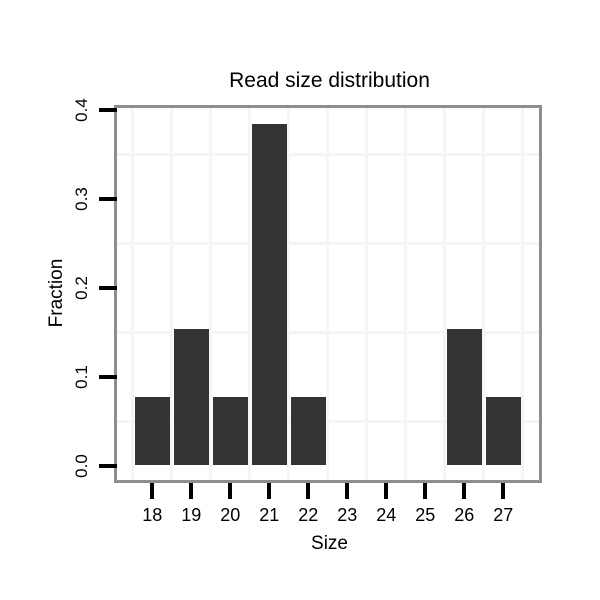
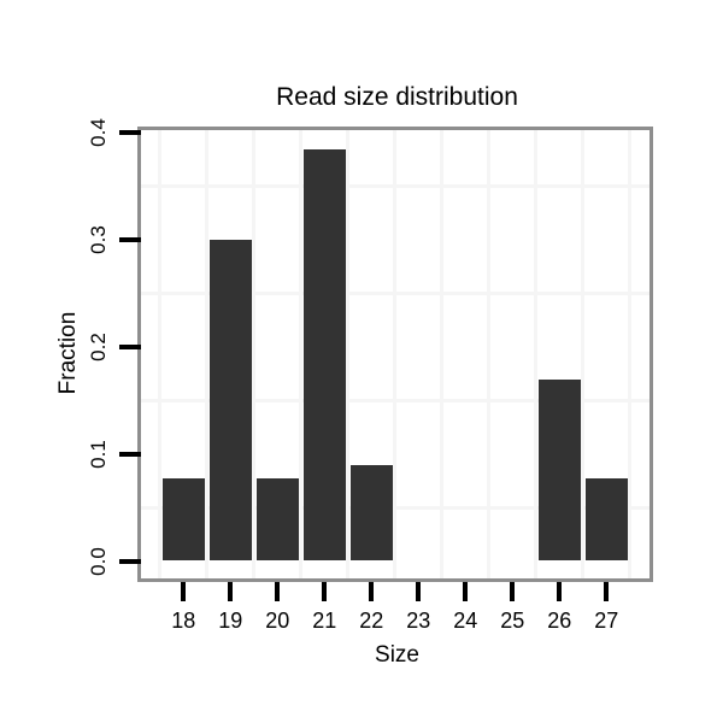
19: 0.15 -> 0.30
22: 0.08 -> 0.09
26: 0.15 -> 0.17
